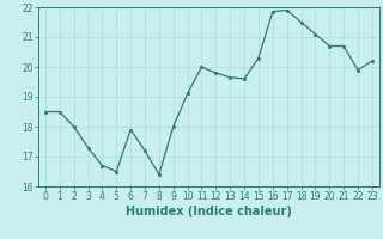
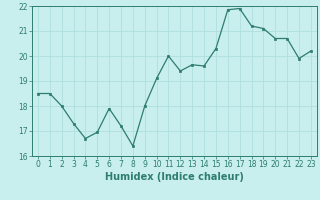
5: 16.50 -> 16.95
12: 19.80 -> 19.40
18: 21.50 -> 21.20
